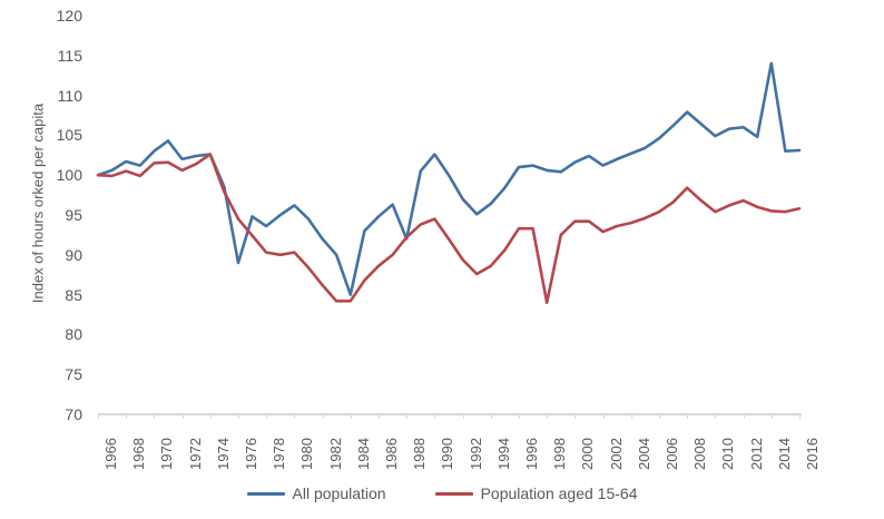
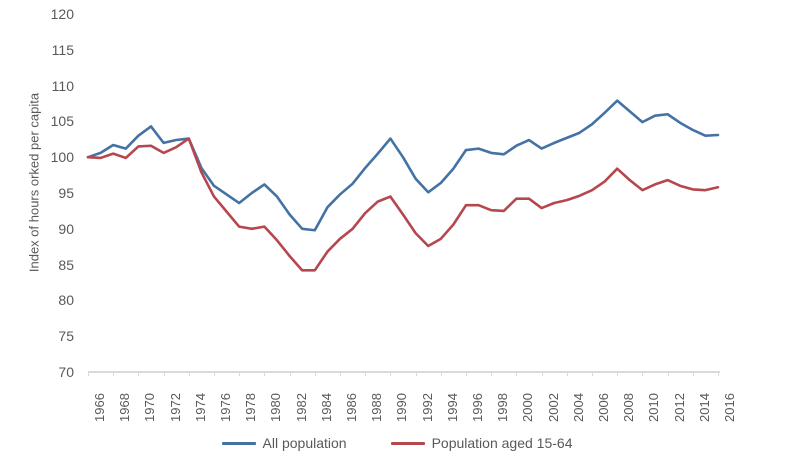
All population/1976: 89 -> 96
All population/1984: 85 -> 90
All population/1988: 92 -> 98
Population aged 15-64/1998: 84 -> 93
All population/2014: 114 -> 104
